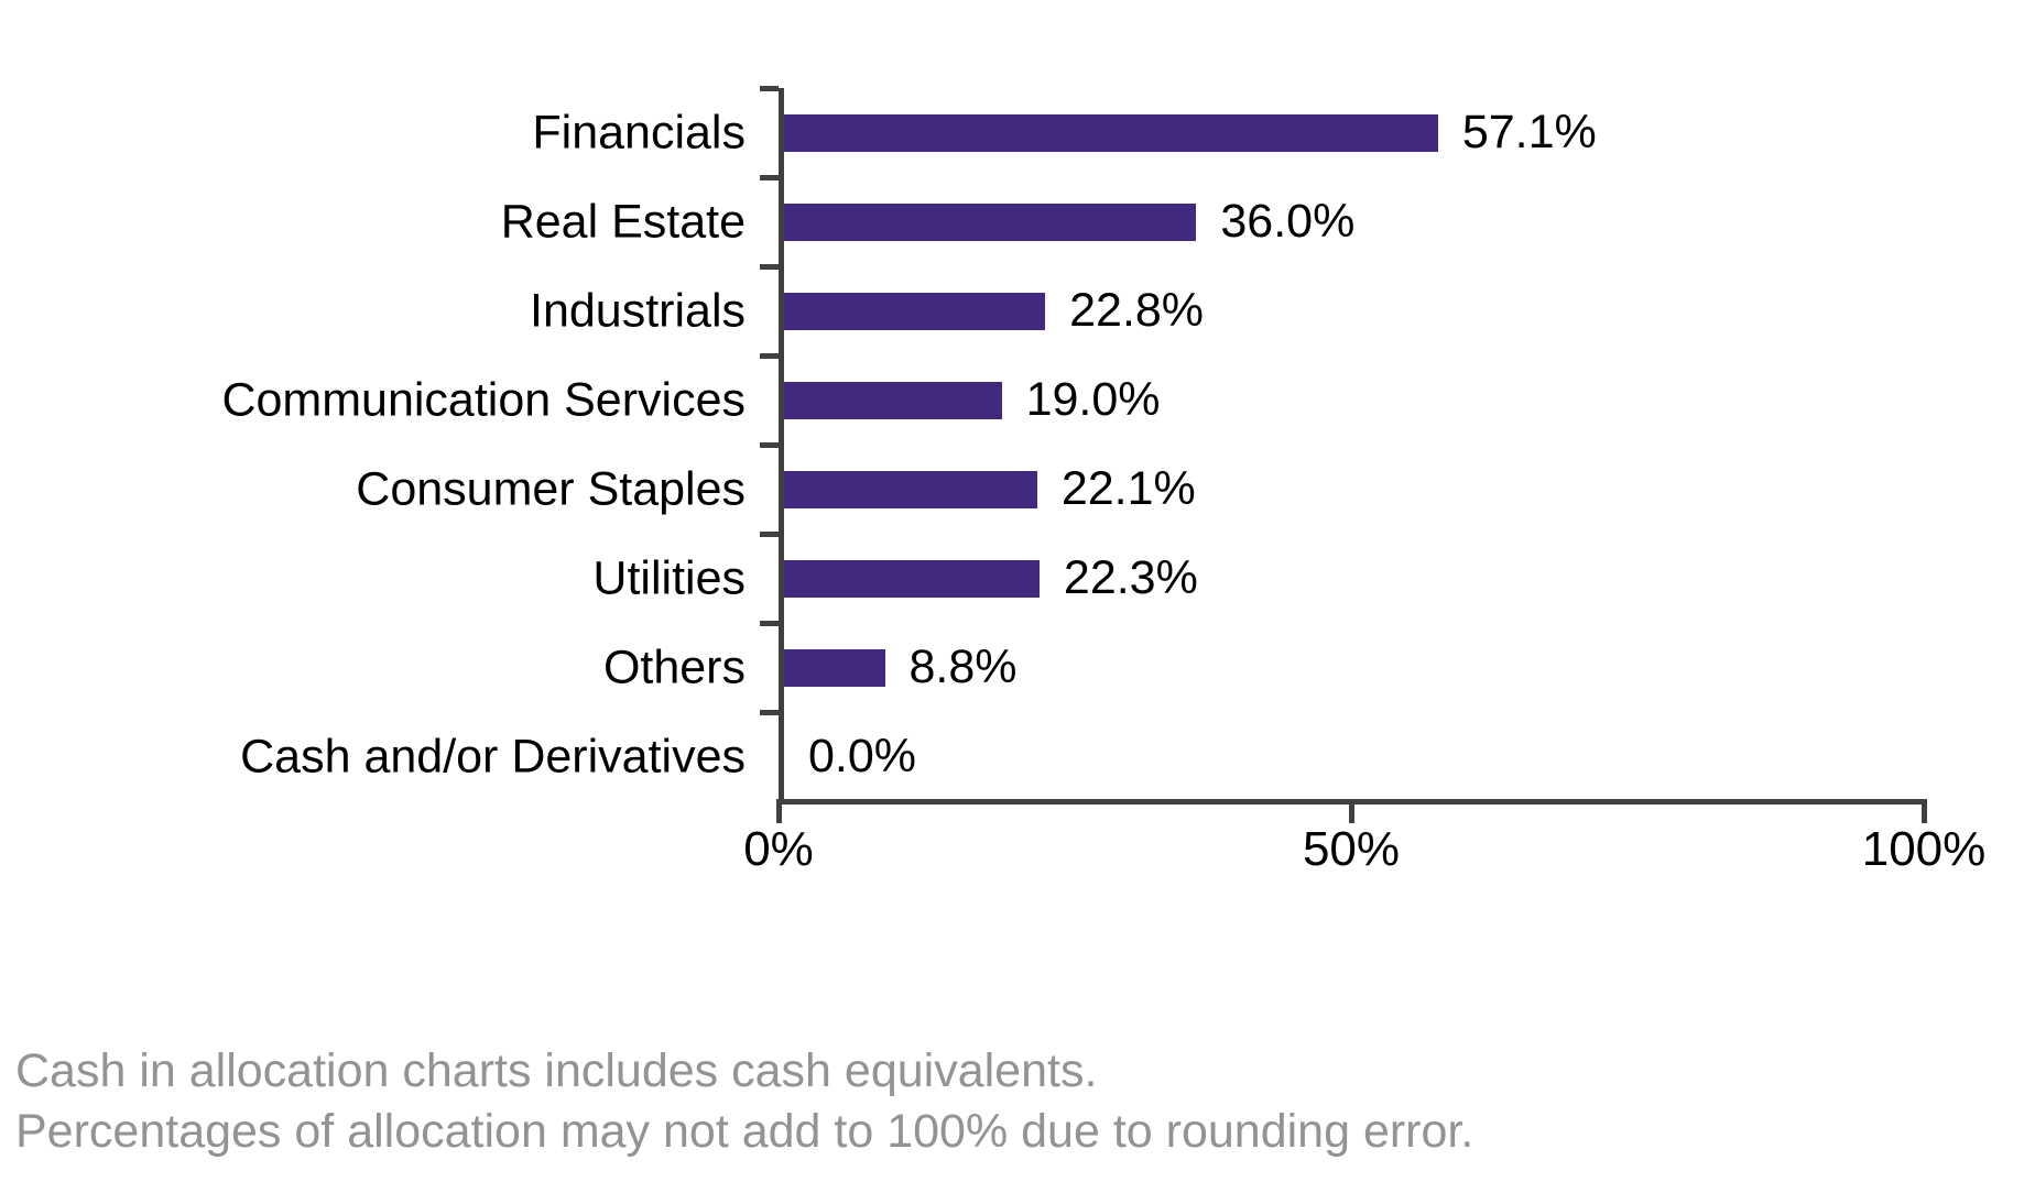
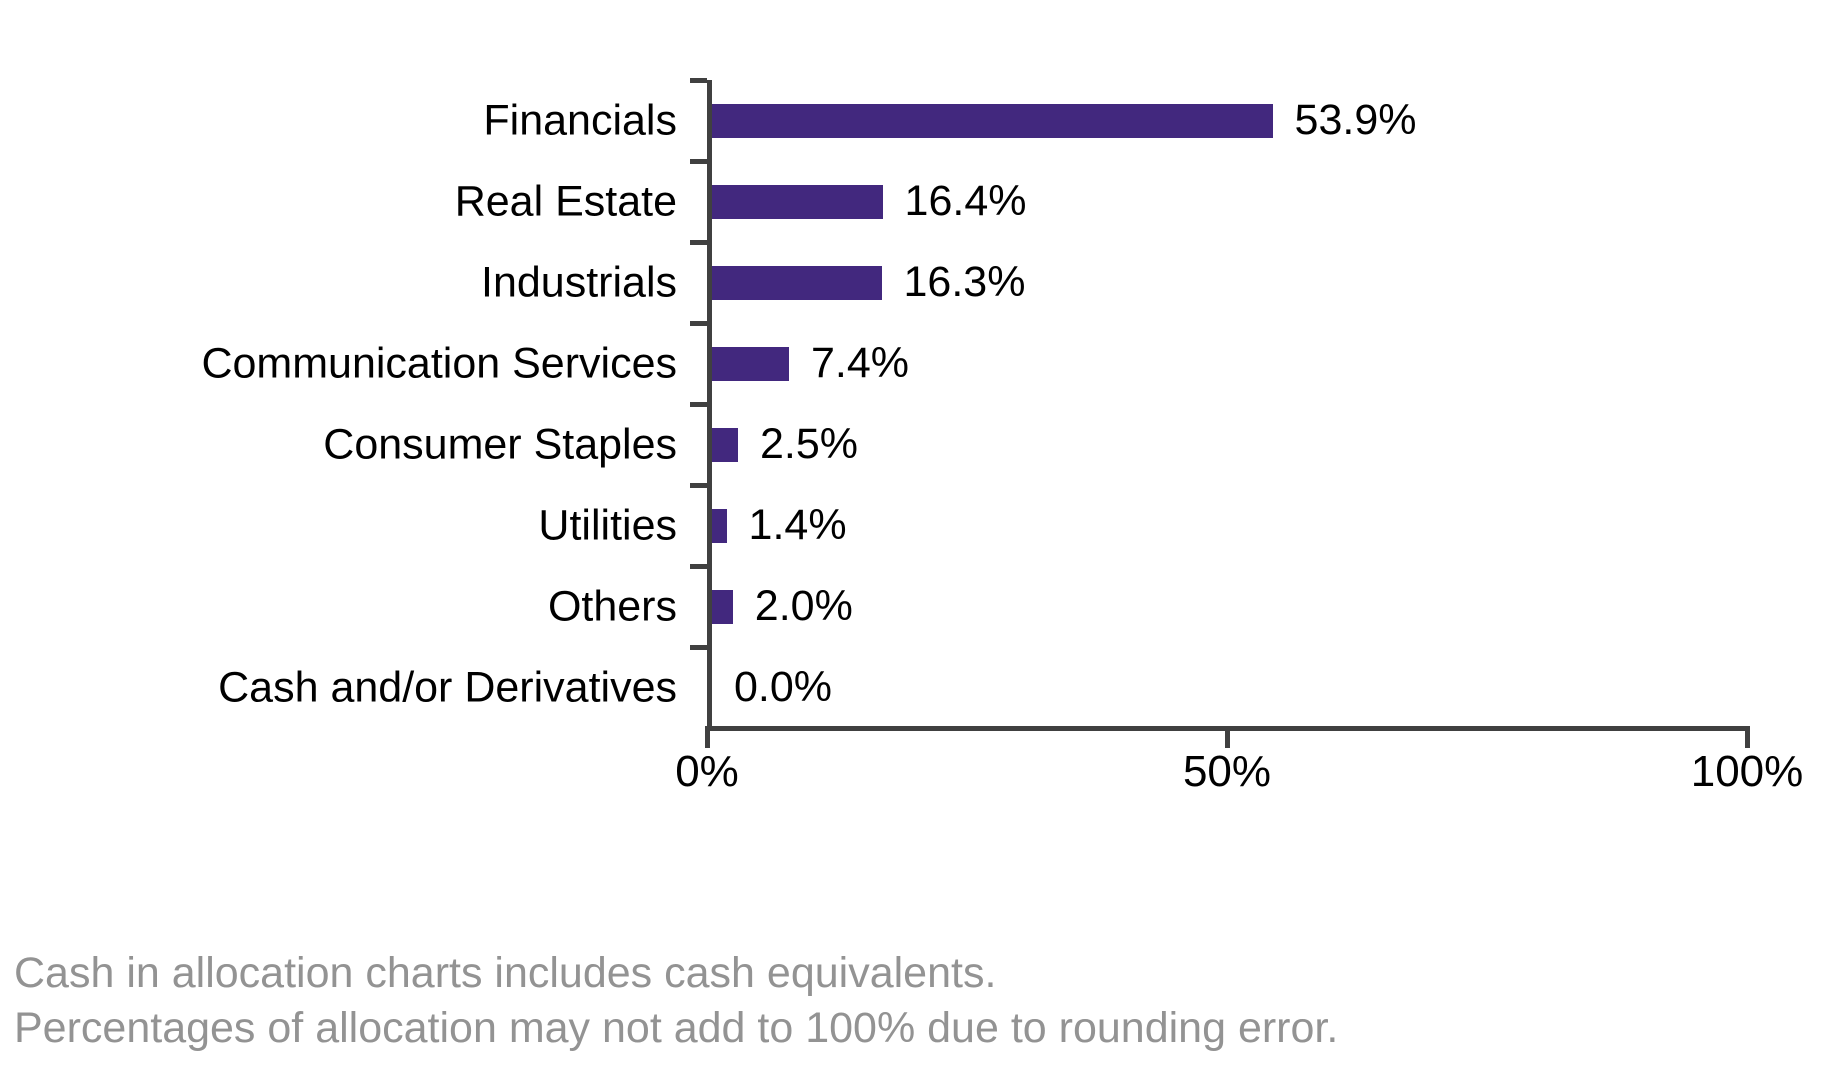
Financials: 57.1% -> 53.9%
Real Estate: 36.0% -> 16.4%
Industrials: 22.8% -> 16.3%
Communication Services: 19.0% -> 7.4%
Consumer Staples: 22.1% -> 2.5%
Utilities: 22.3% -> 1.4%
Others: 8.8% -> 2.0%
